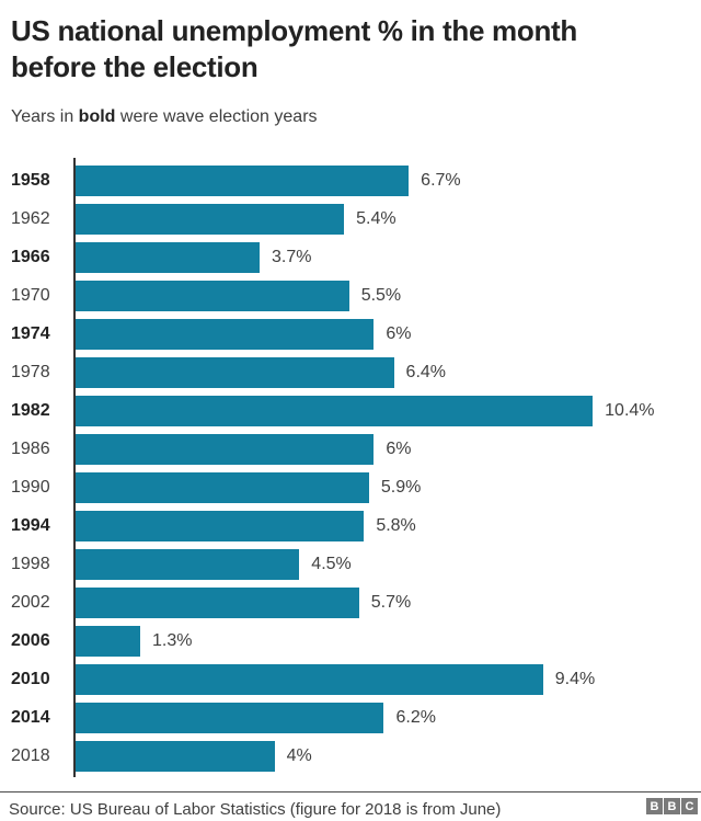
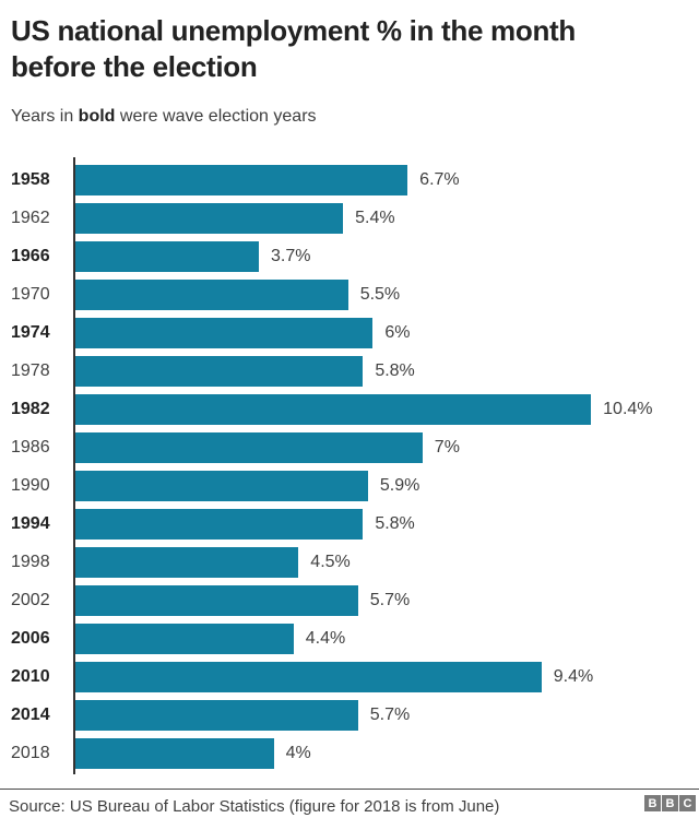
1978: 6.4% -> 5.8%
1986: 6% -> 7%
2006: 1.3% -> 4.4%
2014: 6.2% -> 5.7%
